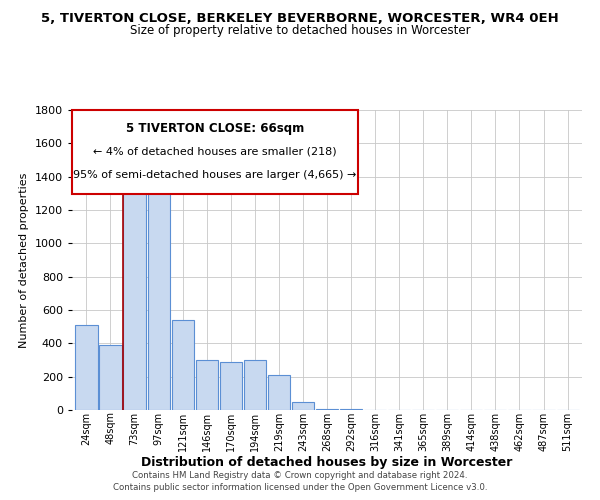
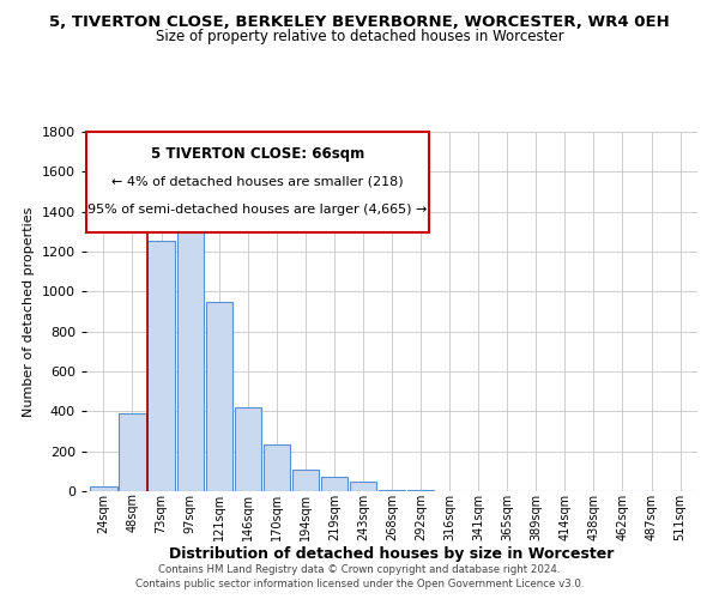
24sqm: 510 -> 20
73sqm: 1310 -> 1260
121sqm: 540 -> 950
146sqm: 300 -> 420
170sqm: 290 -> 240
194sqm: 300 -> 110
219sqm: 210 -> 70
